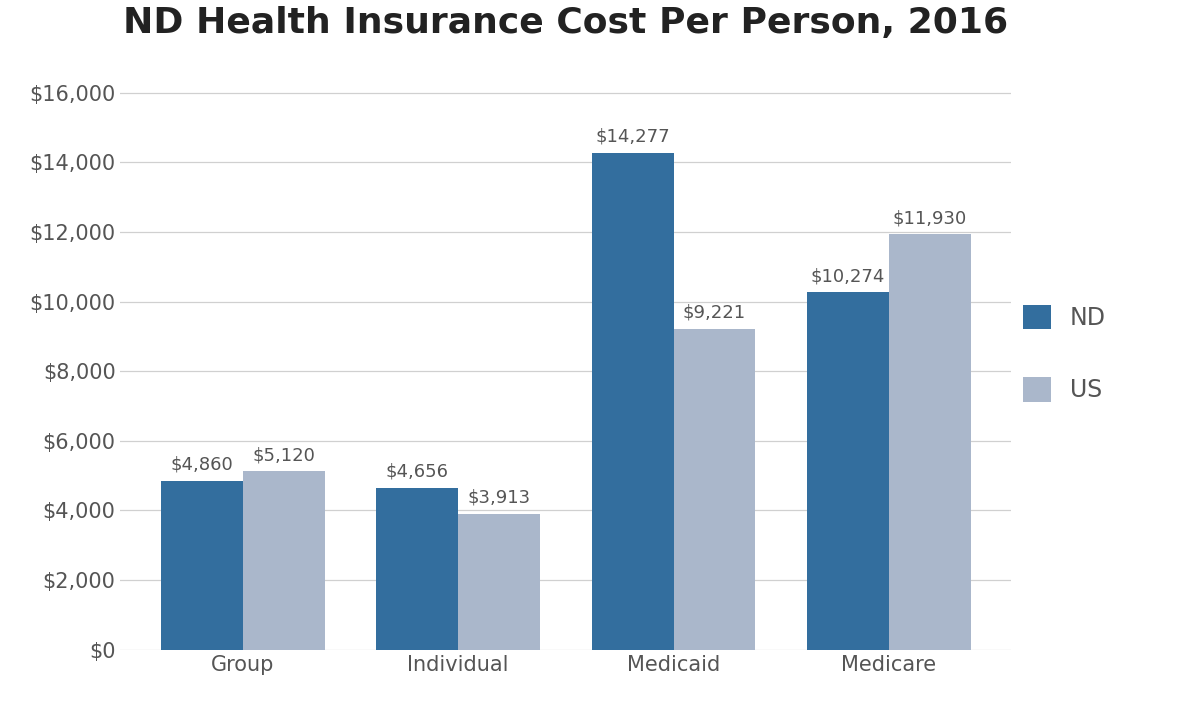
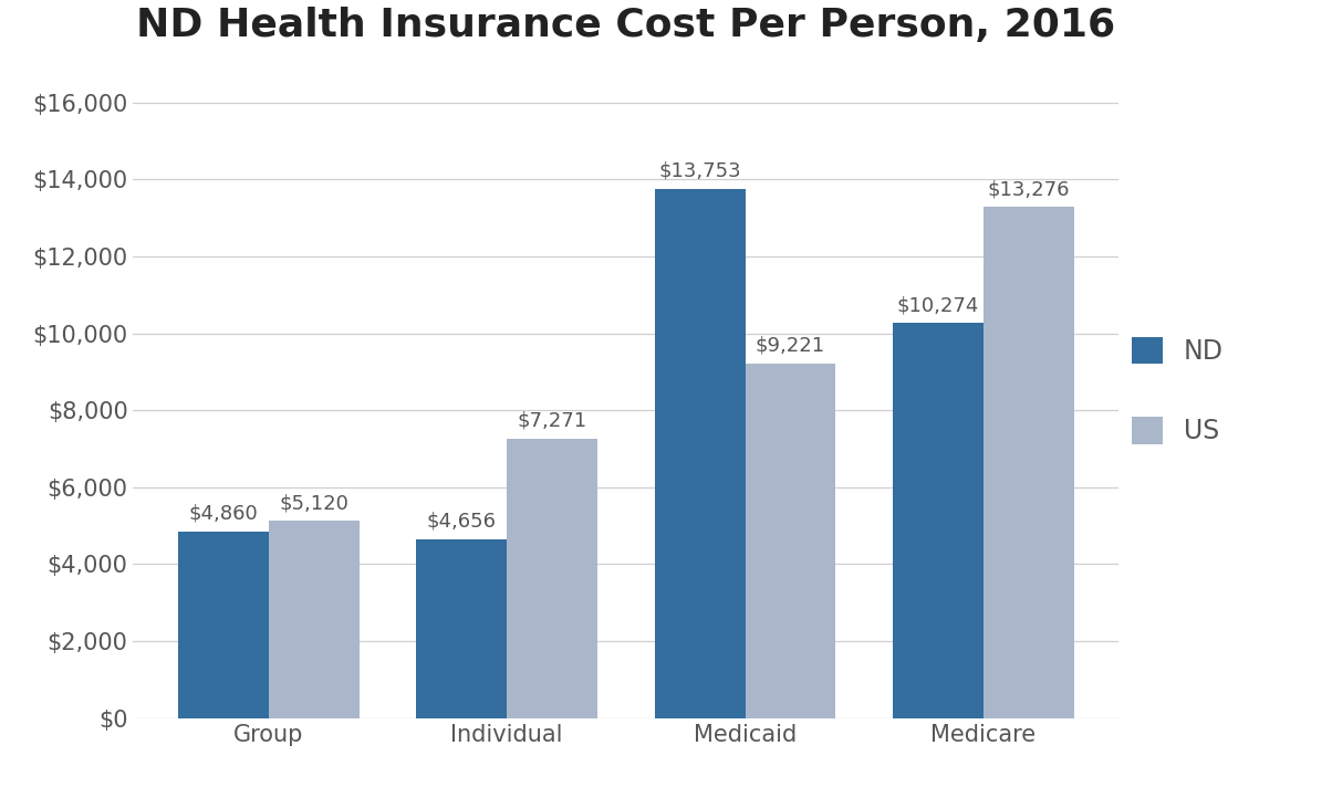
US/Individual: $3,913 -> $7,271
ND/Medicaid: $14,277 -> $13,753
US/Medicare: $11,930 -> $13,276
